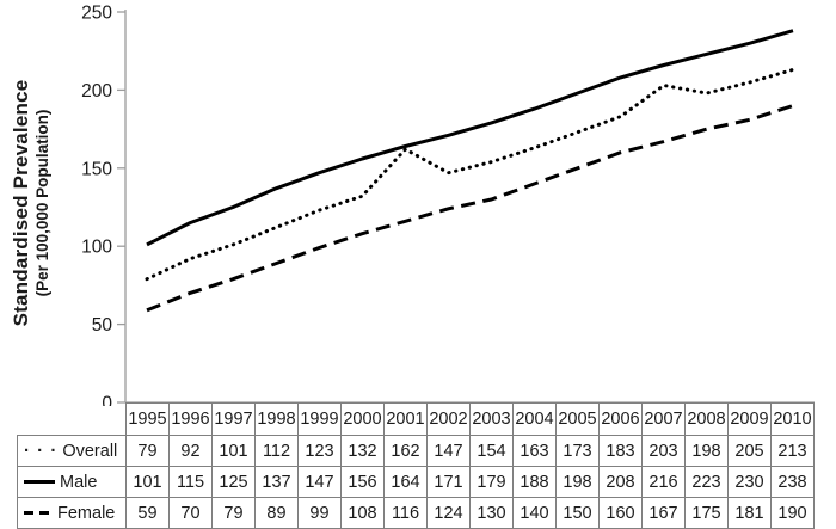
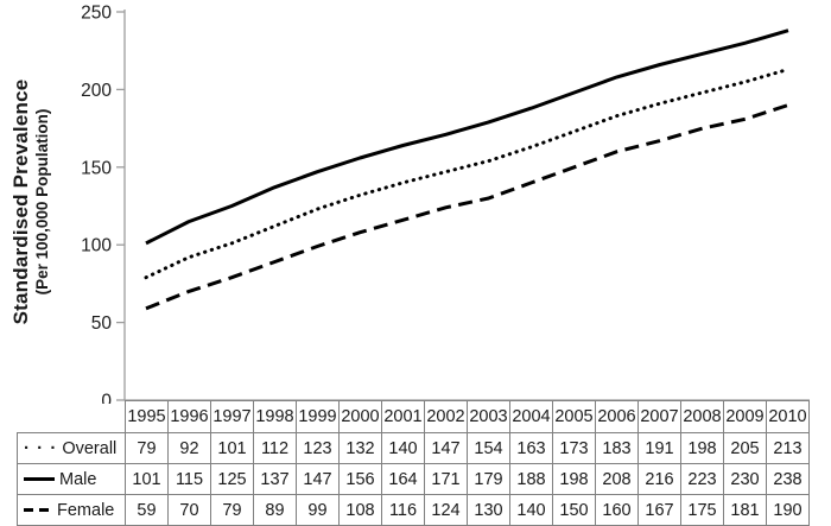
Overall/2001: 162 -> 140
Overall/2007: 203 -> 191
